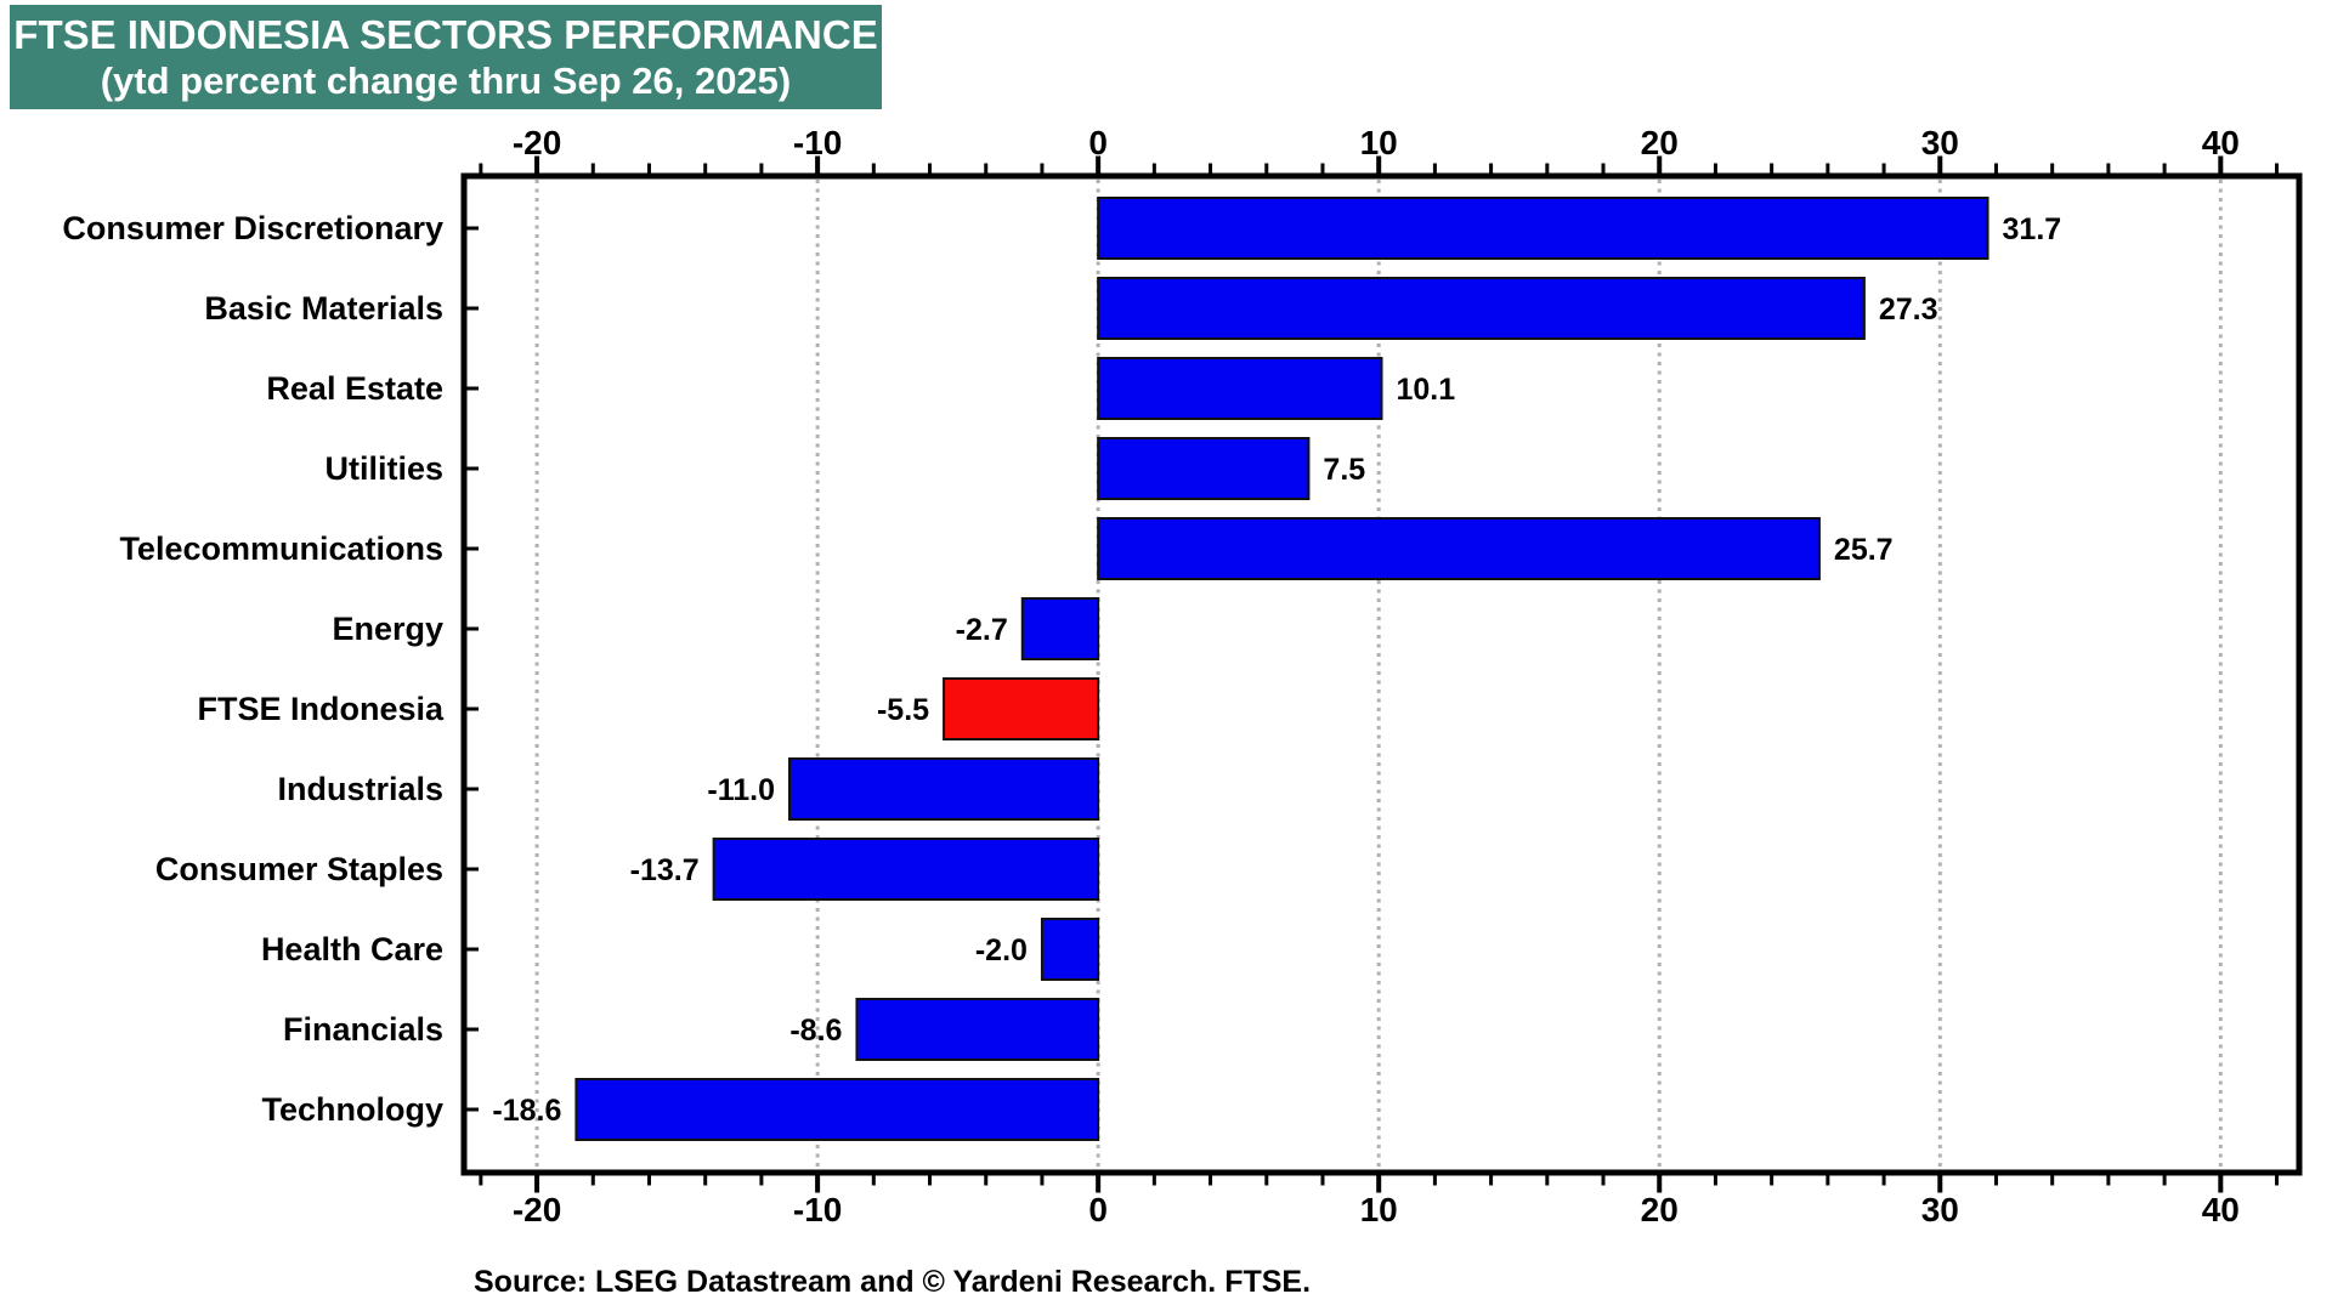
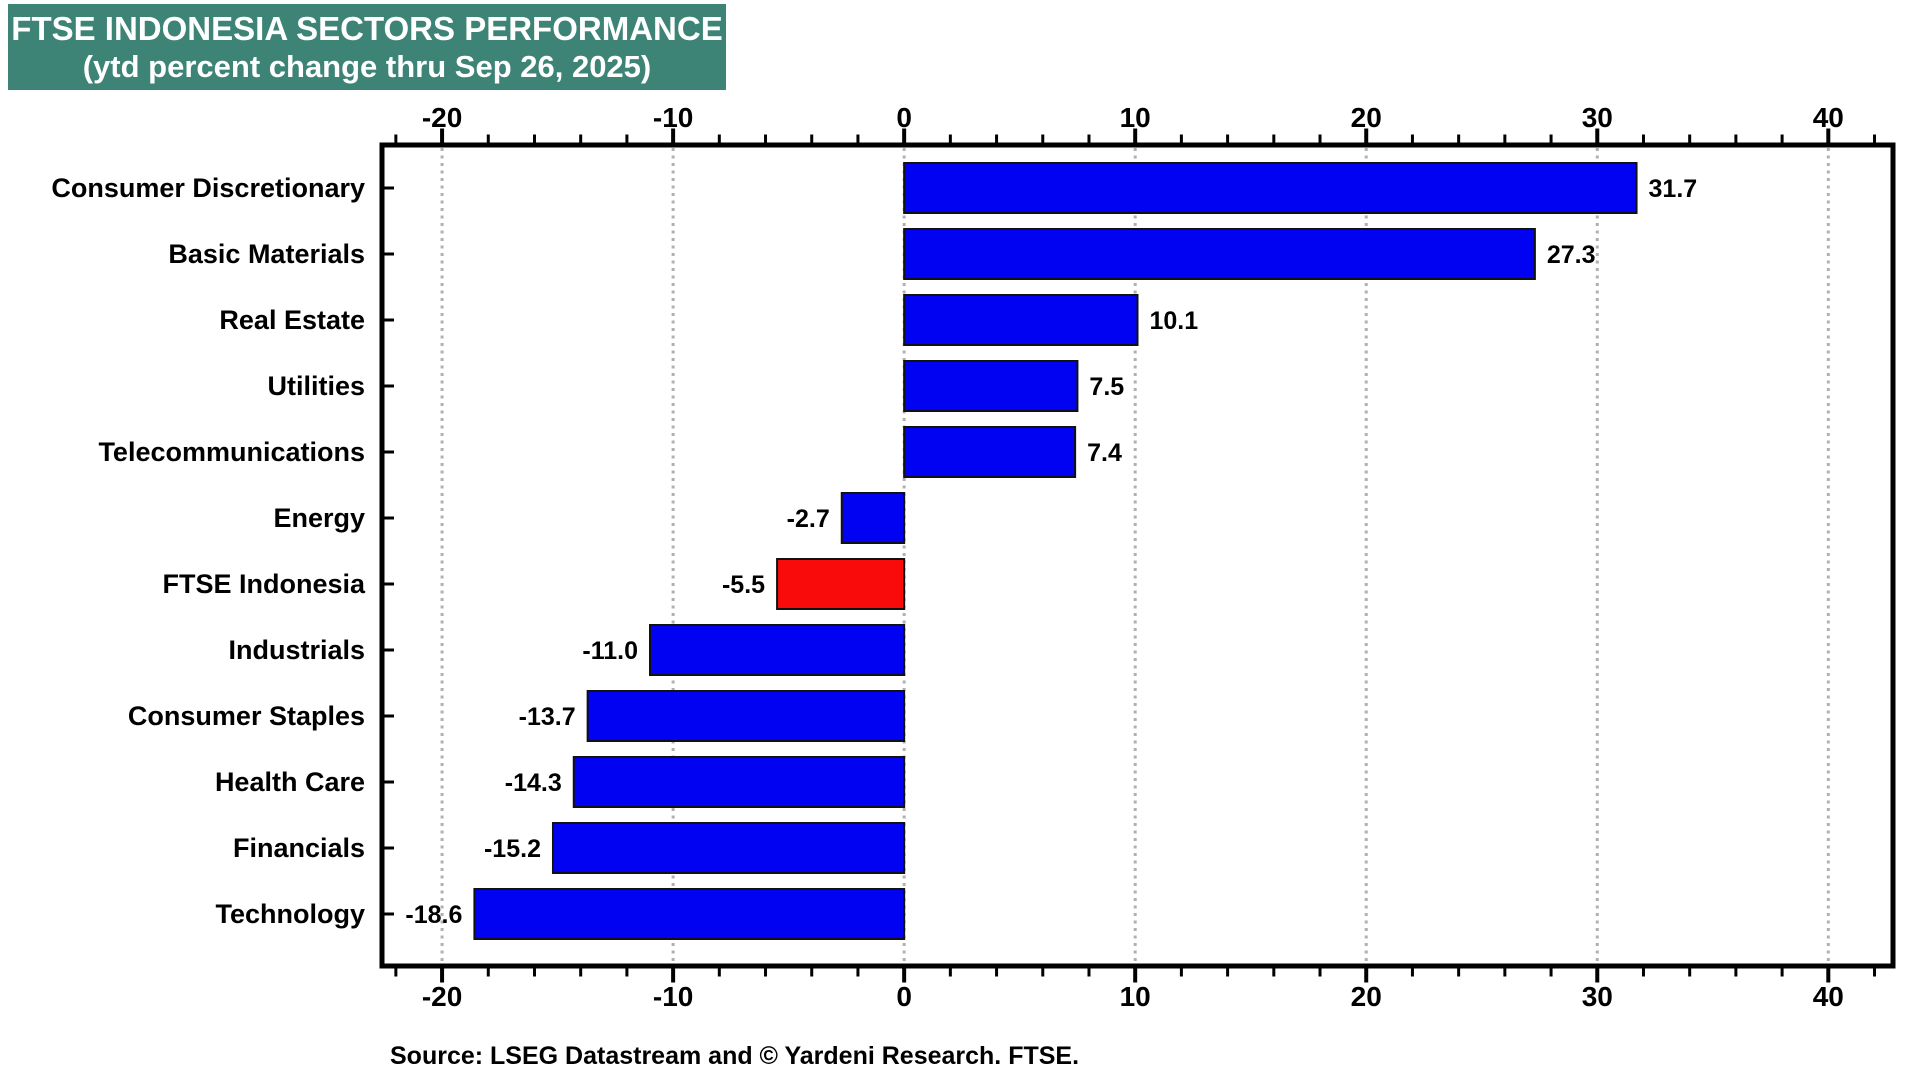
Telecommunications: 25.7 -> 7.4
Health Care: -2.0 -> -14.3
Financials: -8.6 -> -15.2
